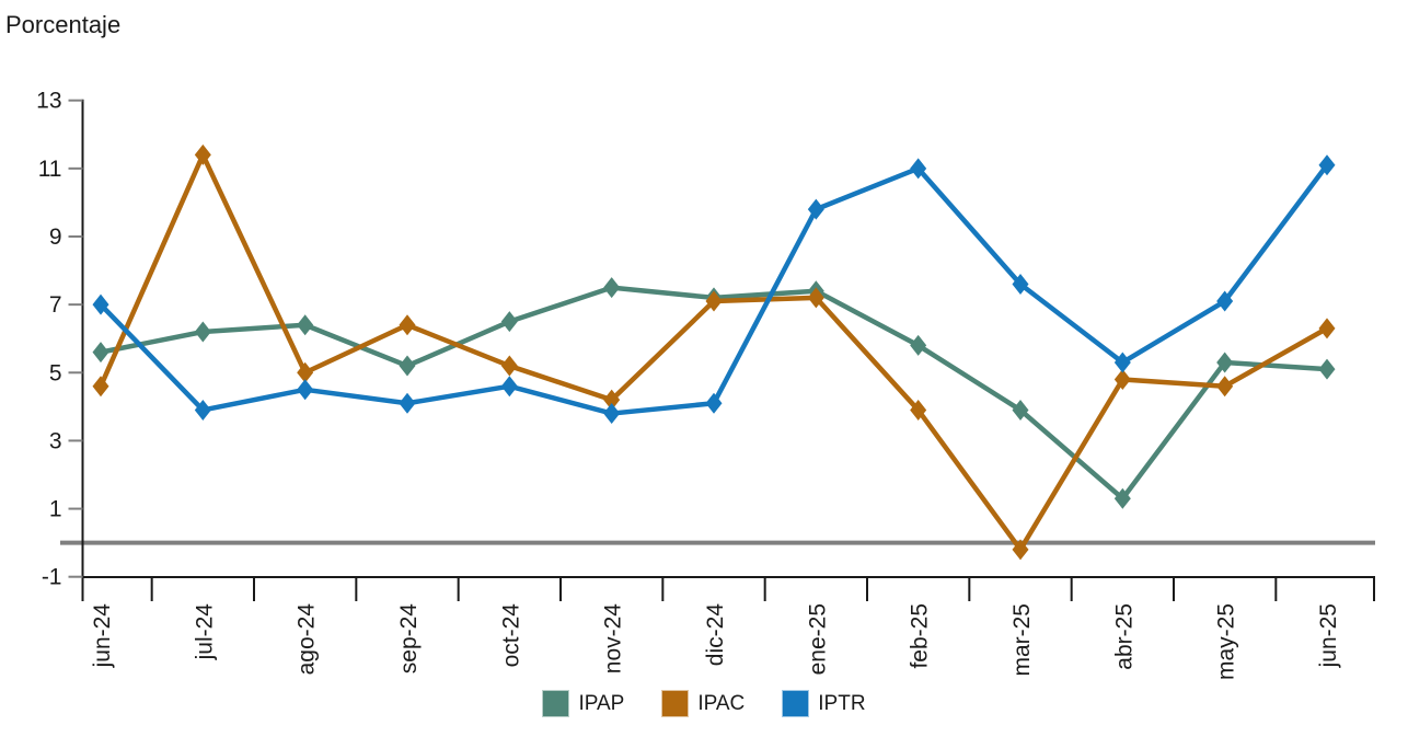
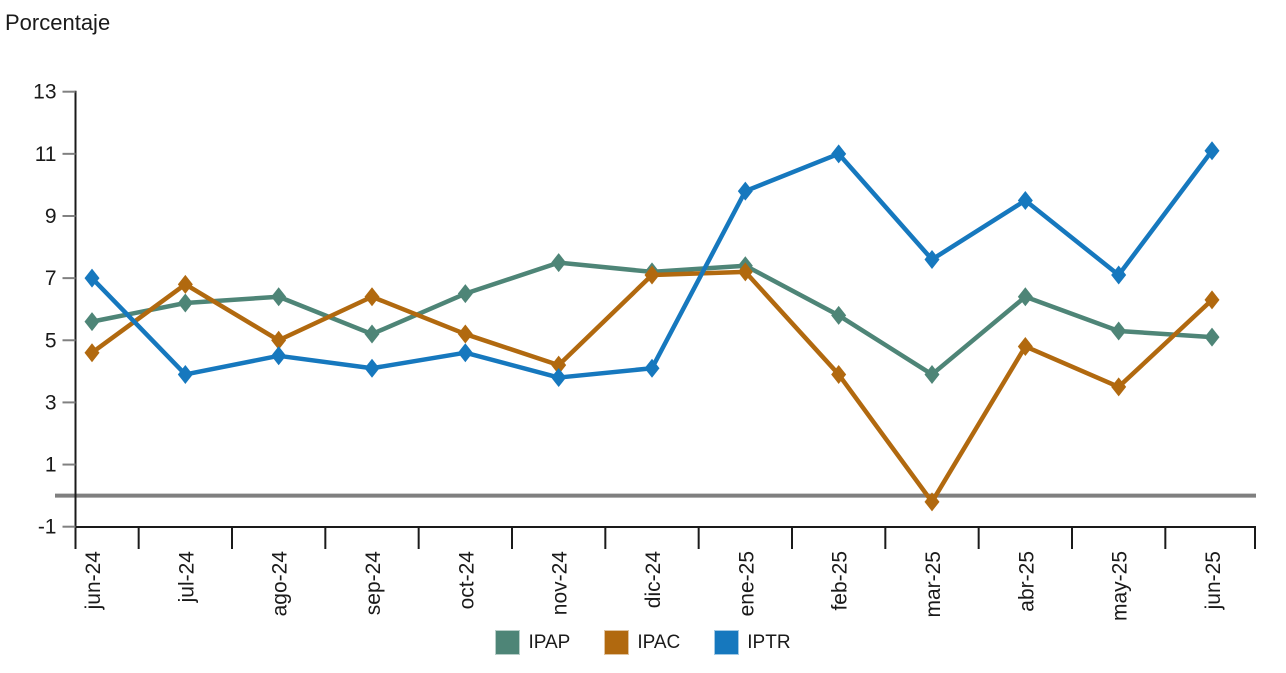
IPAC/jul-24: 11.4 -> 6.8
IPAP/abr-25: 1.3 -> 6.4
IPTR/abr-25: 5.3 -> 9.5
IPAC/may-25: 4.6 -> 3.5
